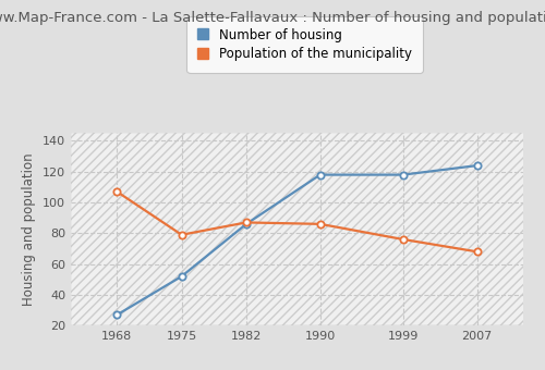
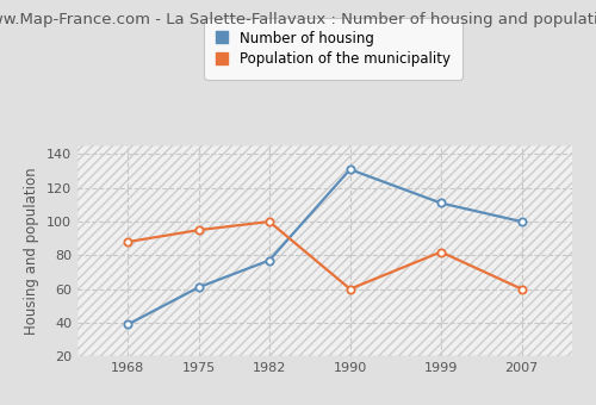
Number of housing/1968: 27 -> 39
Population of the municipality/1968: 107 -> 88
Number of housing/1975: 52 -> 61
Population of the municipality/1975: 79 -> 95
Number of housing/1982: 86 -> 77
Population of the municipality/1982: 87 -> 100
Number of housing/1990: 118 -> 131
Population of the municipality/1990: 86 -> 60
Number of housing/1999: 118 -> 111
Population of the municipality/1999: 76 -> 82
Number of housing/2007: 124 -> 100
Population of the municipality/2007: 68 -> 60
